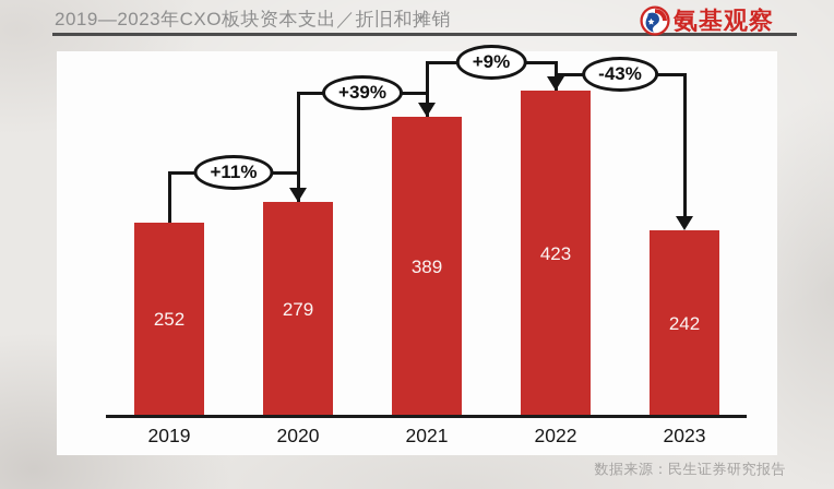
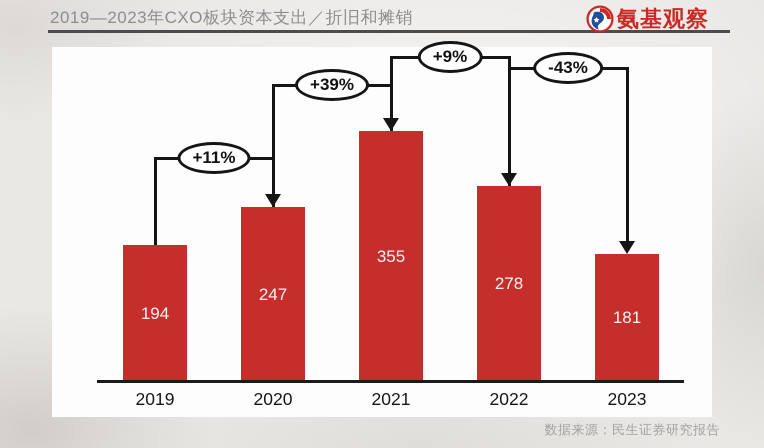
2019: 252 -> 194
2020: 279 -> 247
2021: 389 -> 355
2022: 423 -> 278
2023: 242 -> 181
